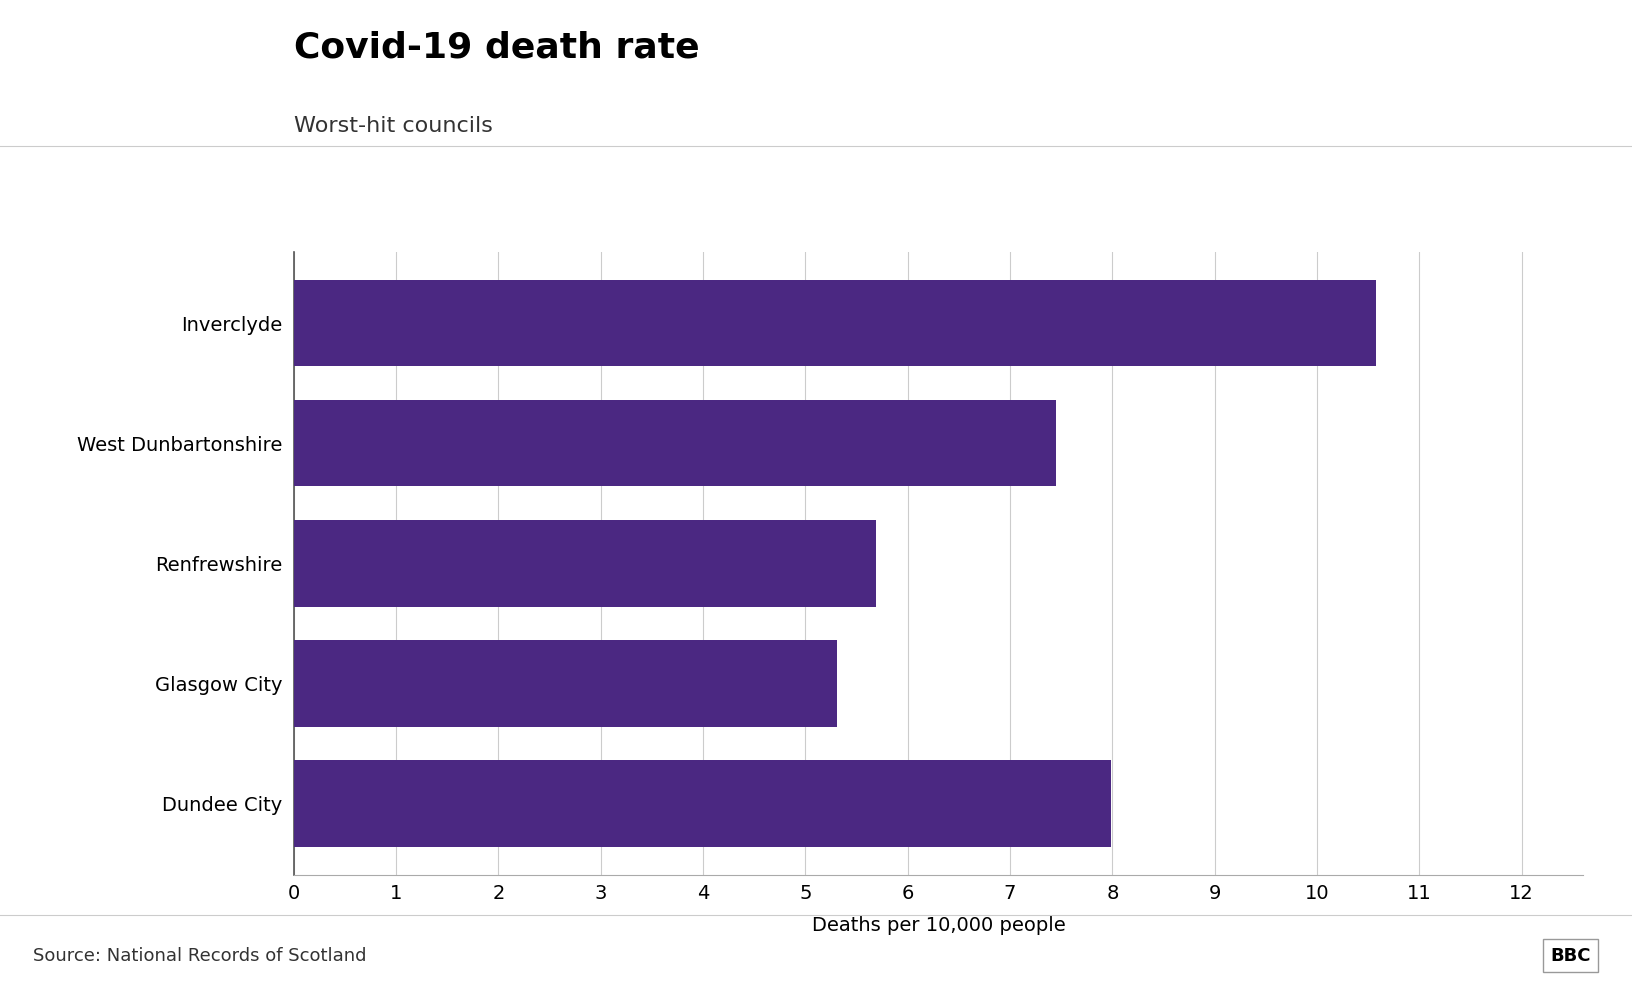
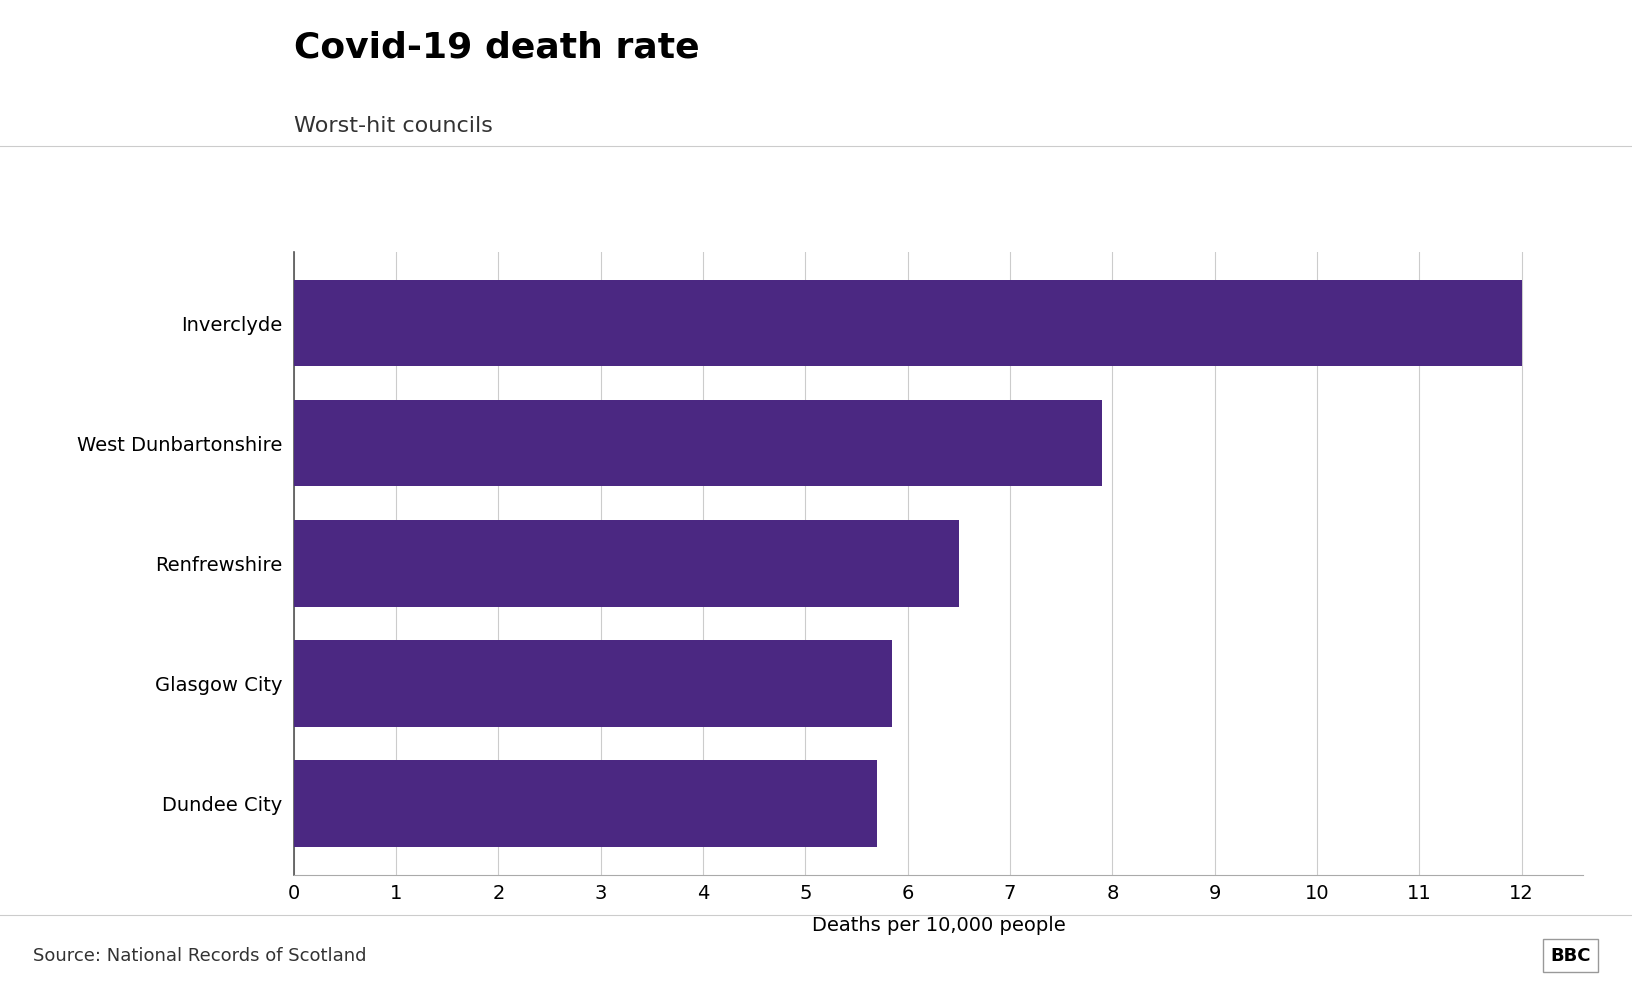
Inverclyde: 10.58 -> 12.00
West Dunbartonshire: 7.45 -> 7.90
Renfrewshire: 5.69 -> 6.50
Glasgow City: 5.31 -> 5.85
Dundee City: 7.99 -> 5.70
